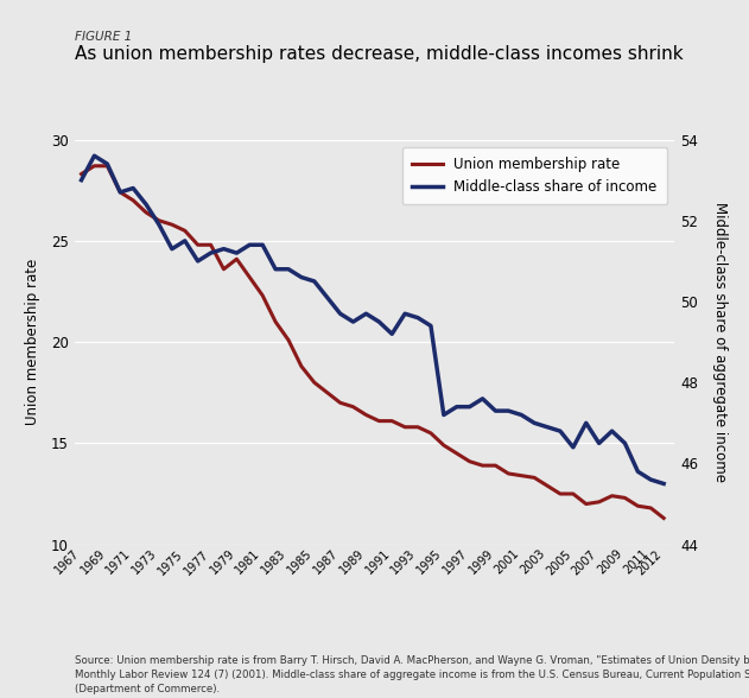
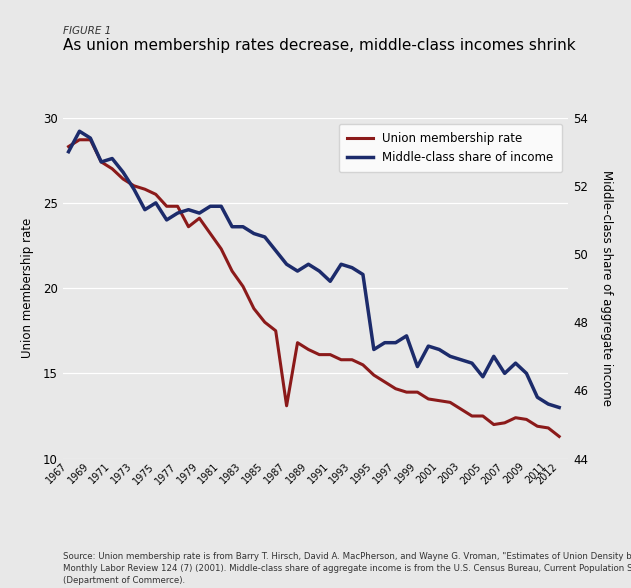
Union membership rate/1987: 17.0 -> 13.1
Middle-class share of income/1999: 47.3 -> 46.7
